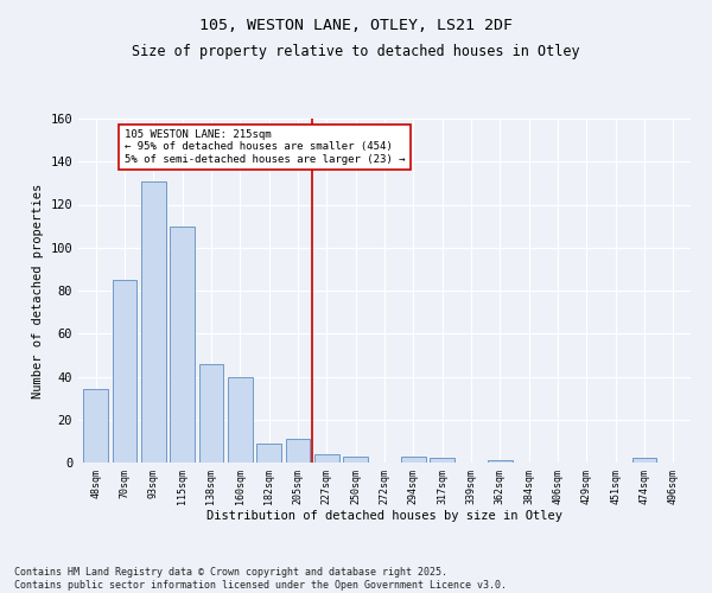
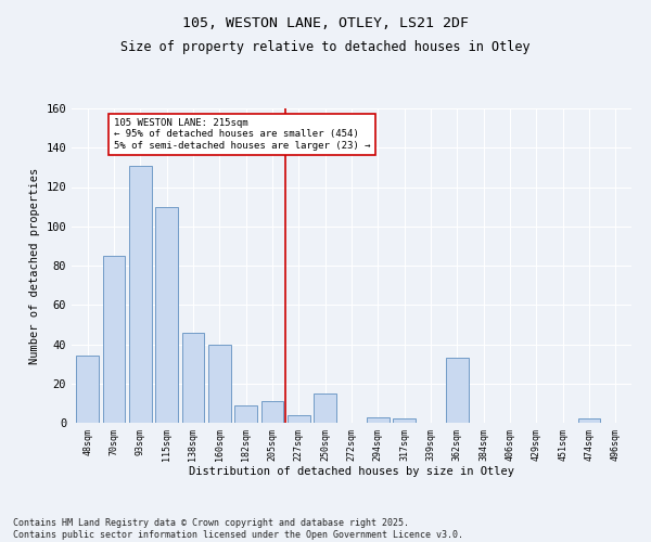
250sqm: 3 -> 15
362sqm: 1 -> 33
